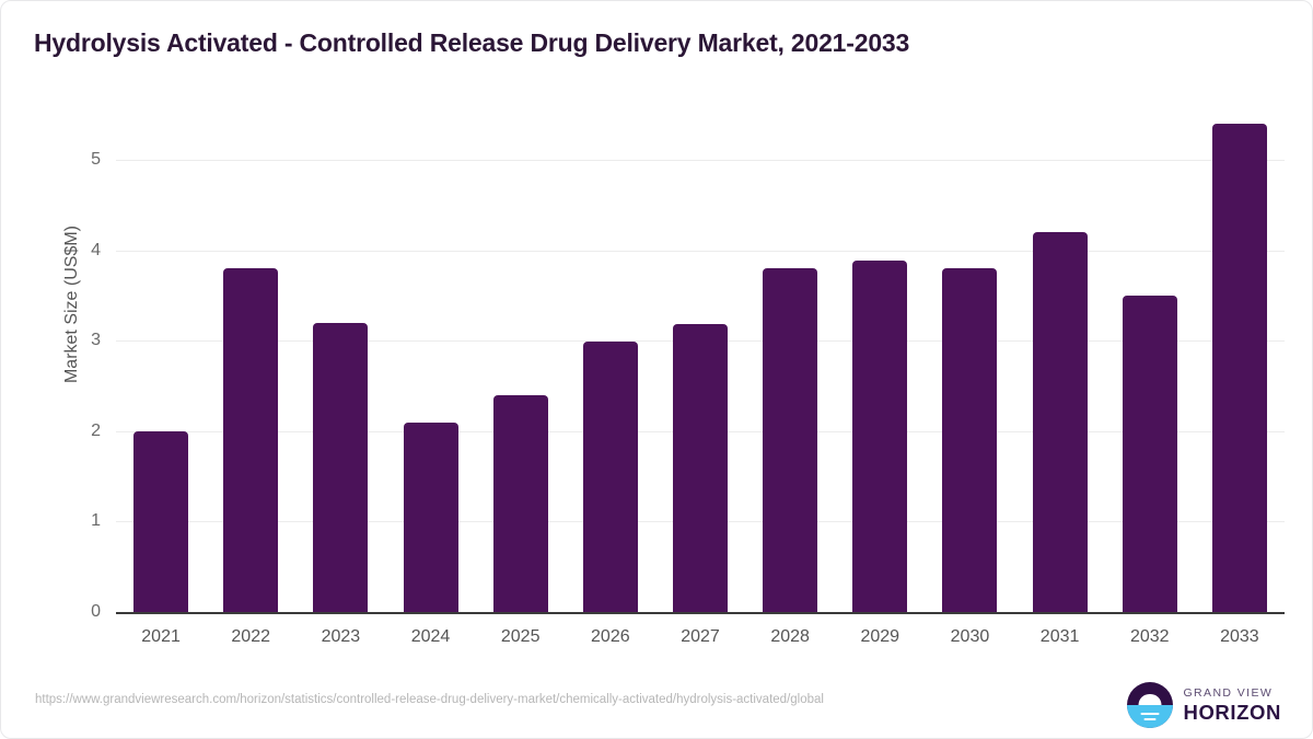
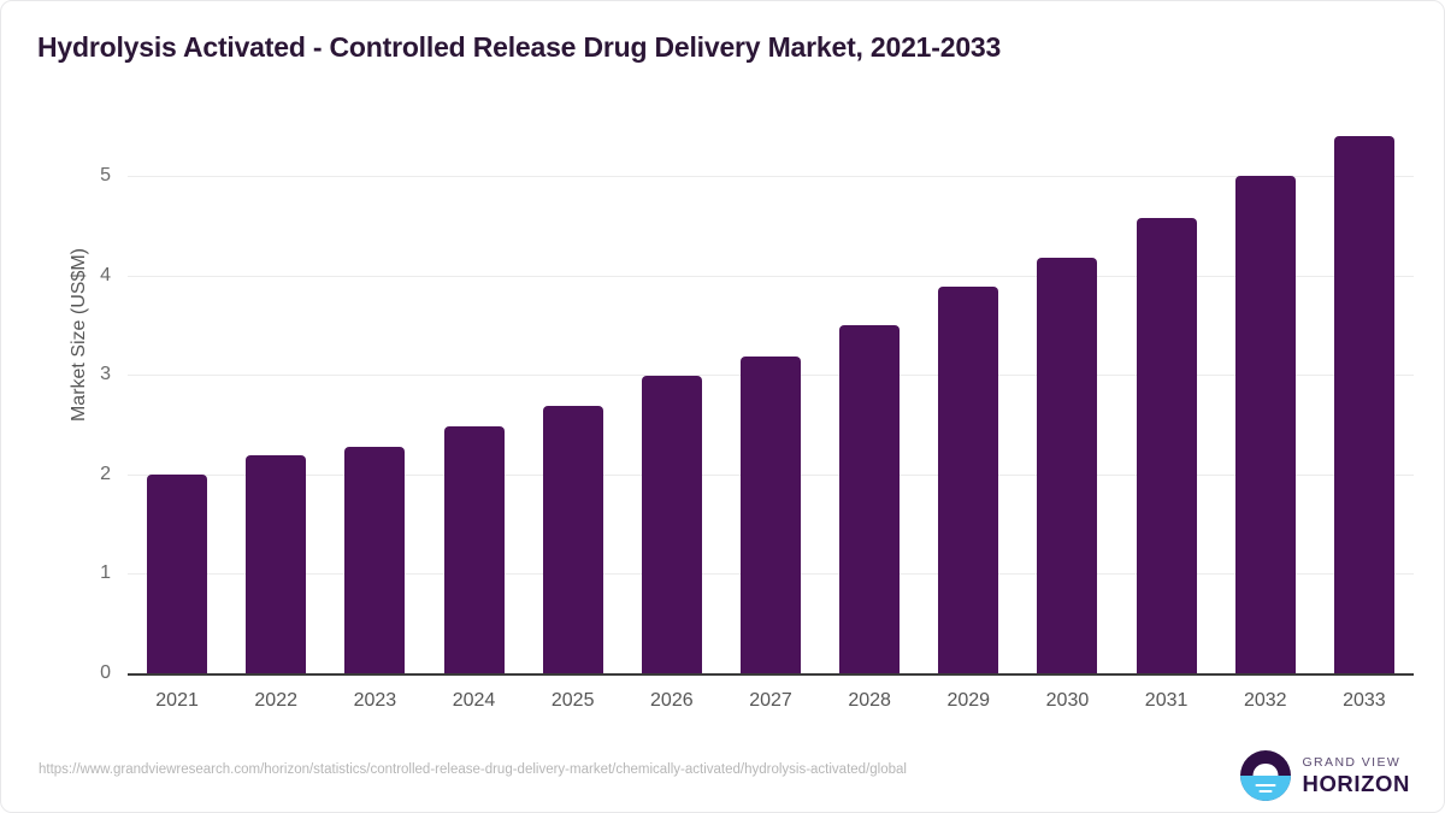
2022: 3.8 -> 2.2
2023: 3.2 -> 2.3
2024: 2.1 -> 2.5
2025: 2.4 -> 2.7
2028: 3.8 -> 3.5
2030: 3.8 -> 4.2
2031: 4.2 -> 4.6
2032: 3.5 -> 5.0
